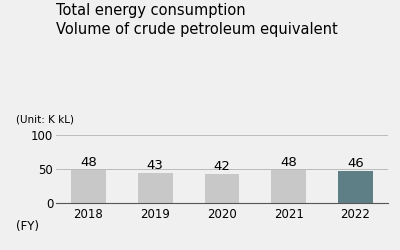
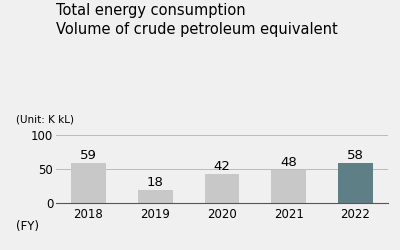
2018: 48 -> 59
2019: 43 -> 18
2022: 46 -> 58
